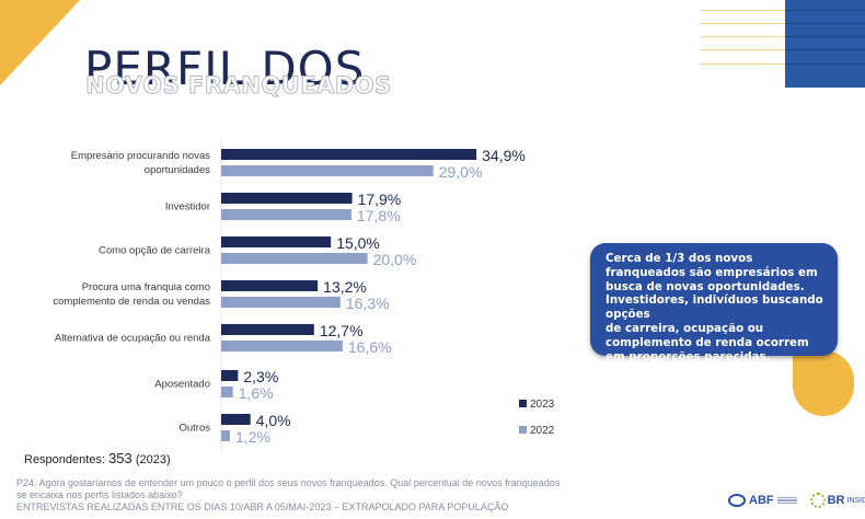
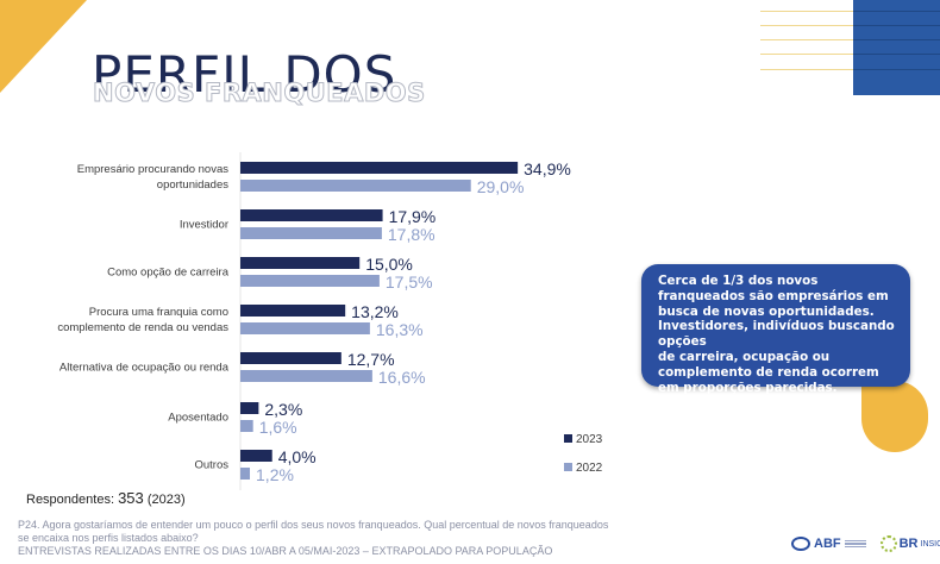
2022/Como opção de carreira: 20,0% -> 17,5%
